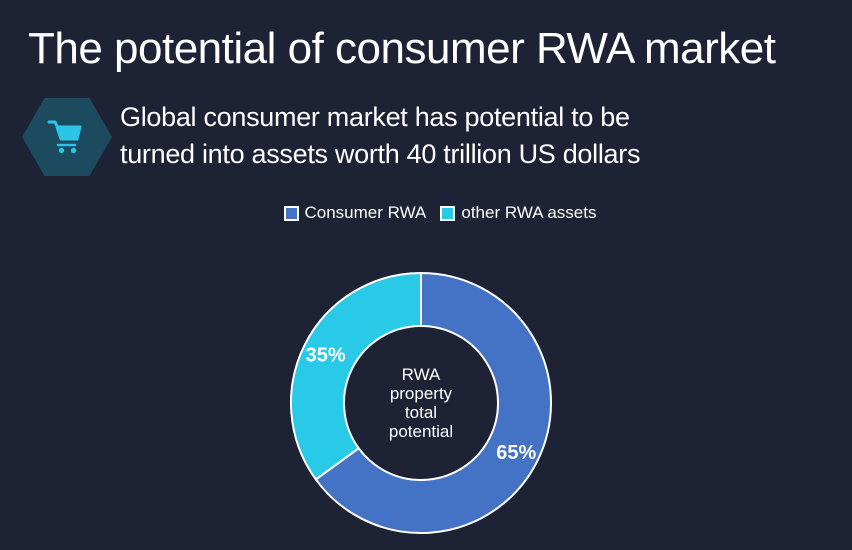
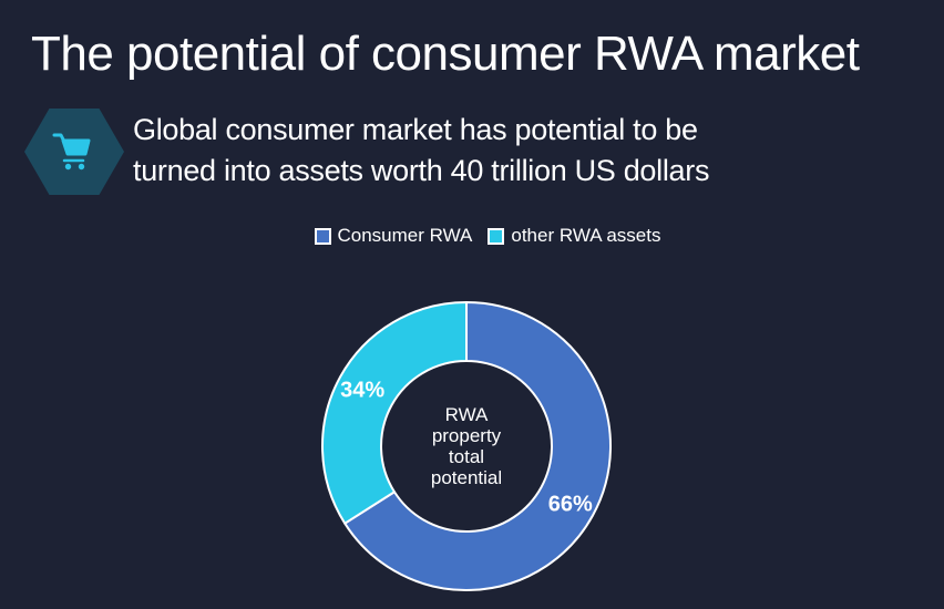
Consumer RWA: 65% -> 66%
other RWA assets: 35% -> 34%
